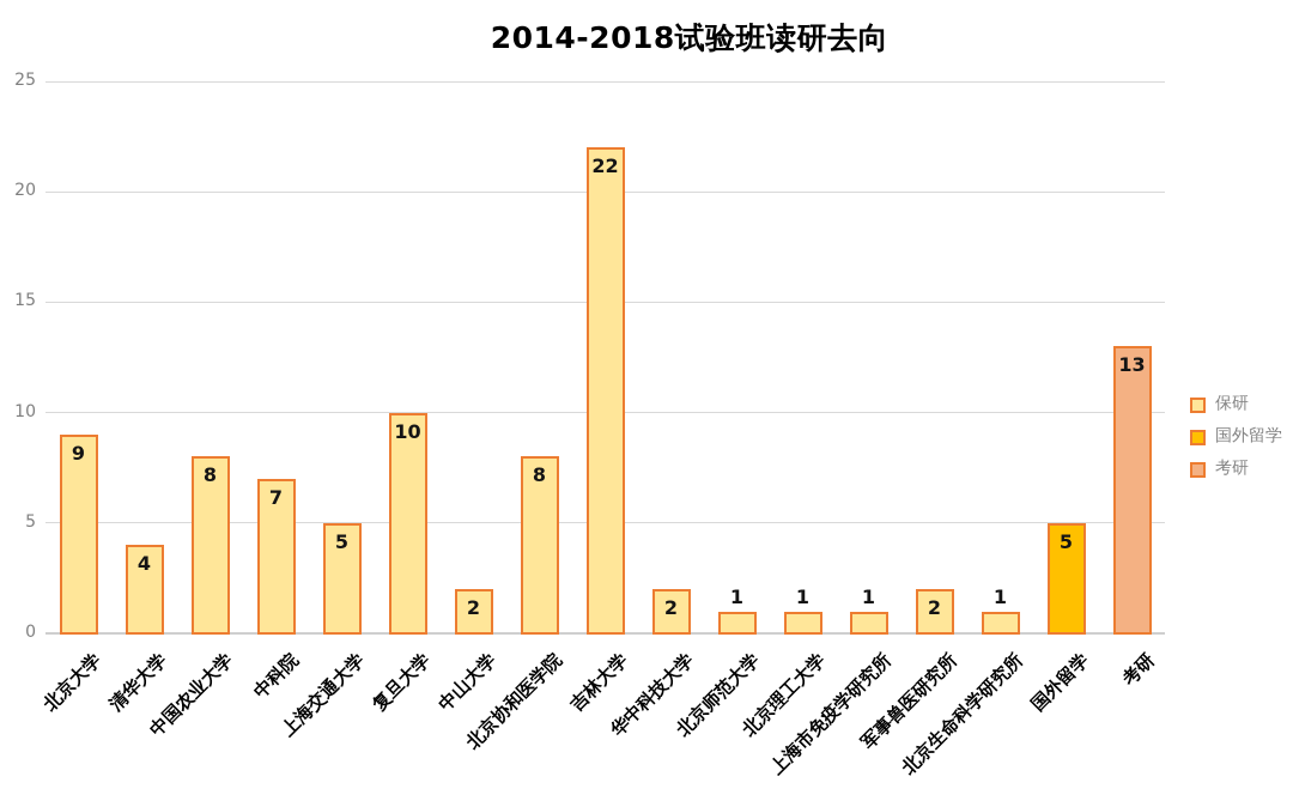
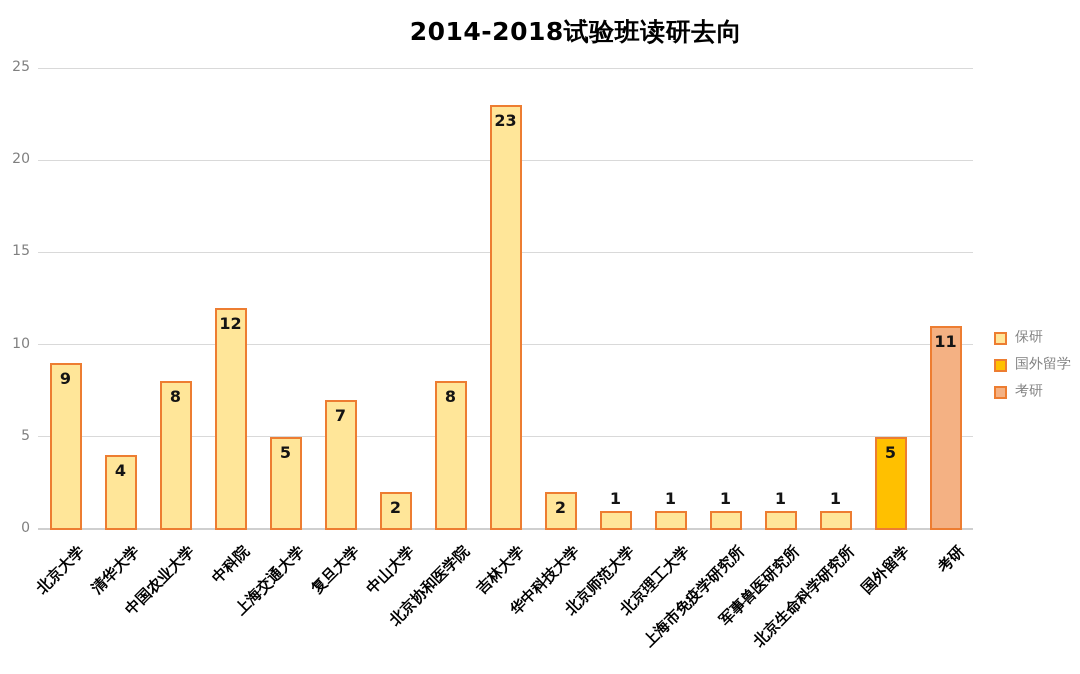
中科院: 7 -> 12
复旦大学: 10 -> 7
吉林大学: 22 -> 23
军事兽医研究所: 2 -> 1
考研: 13 -> 11
